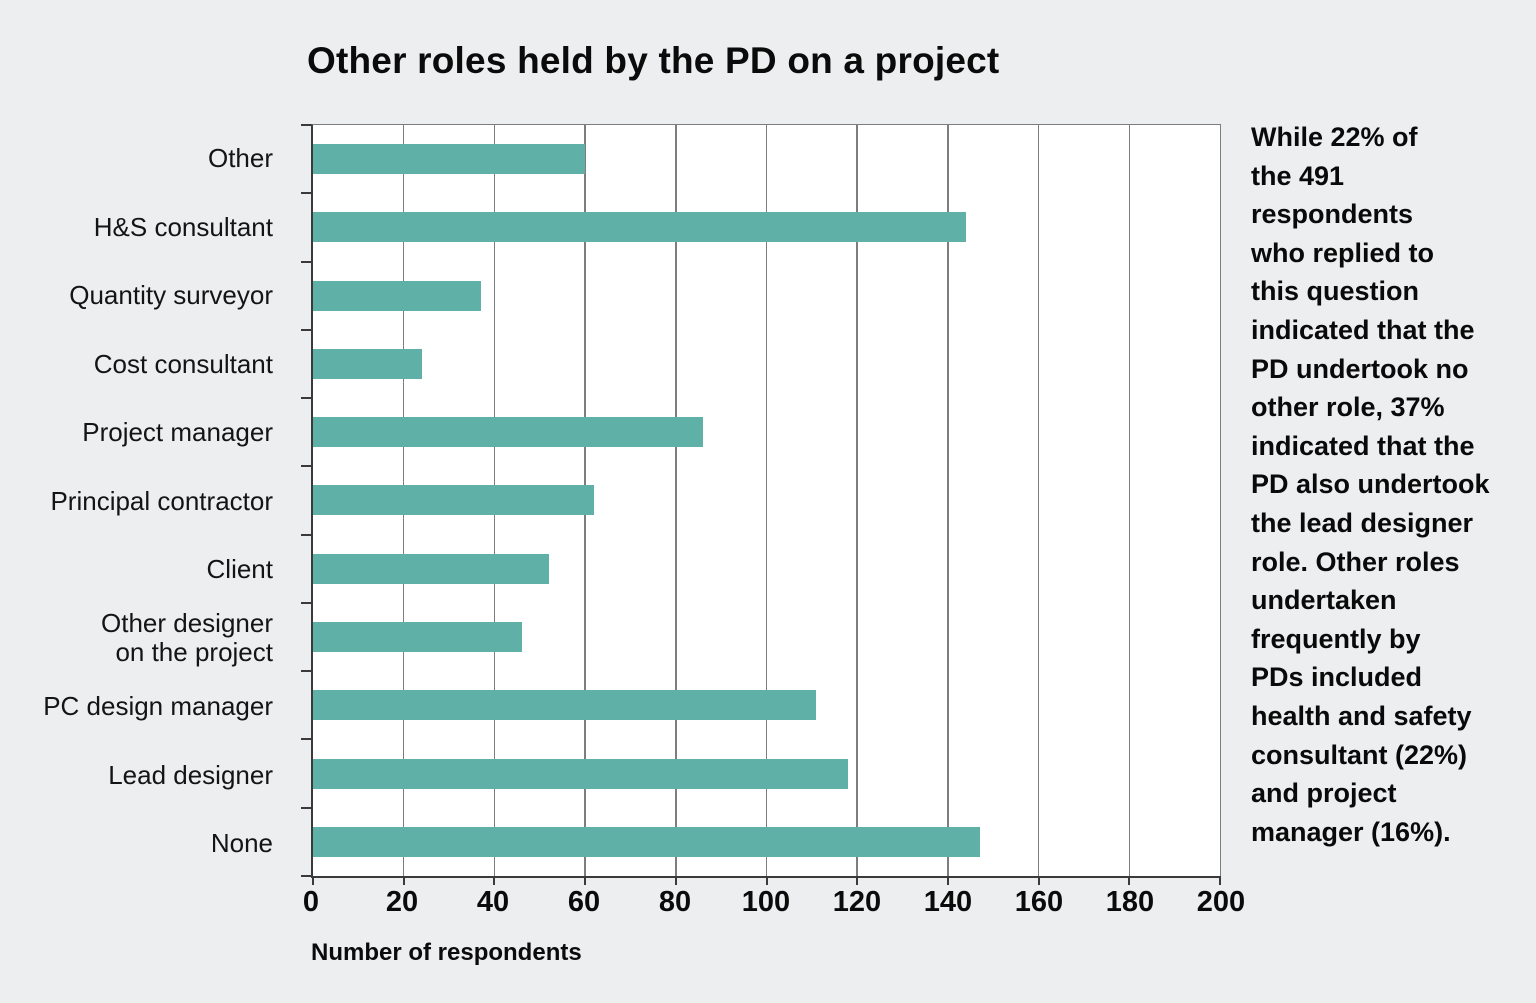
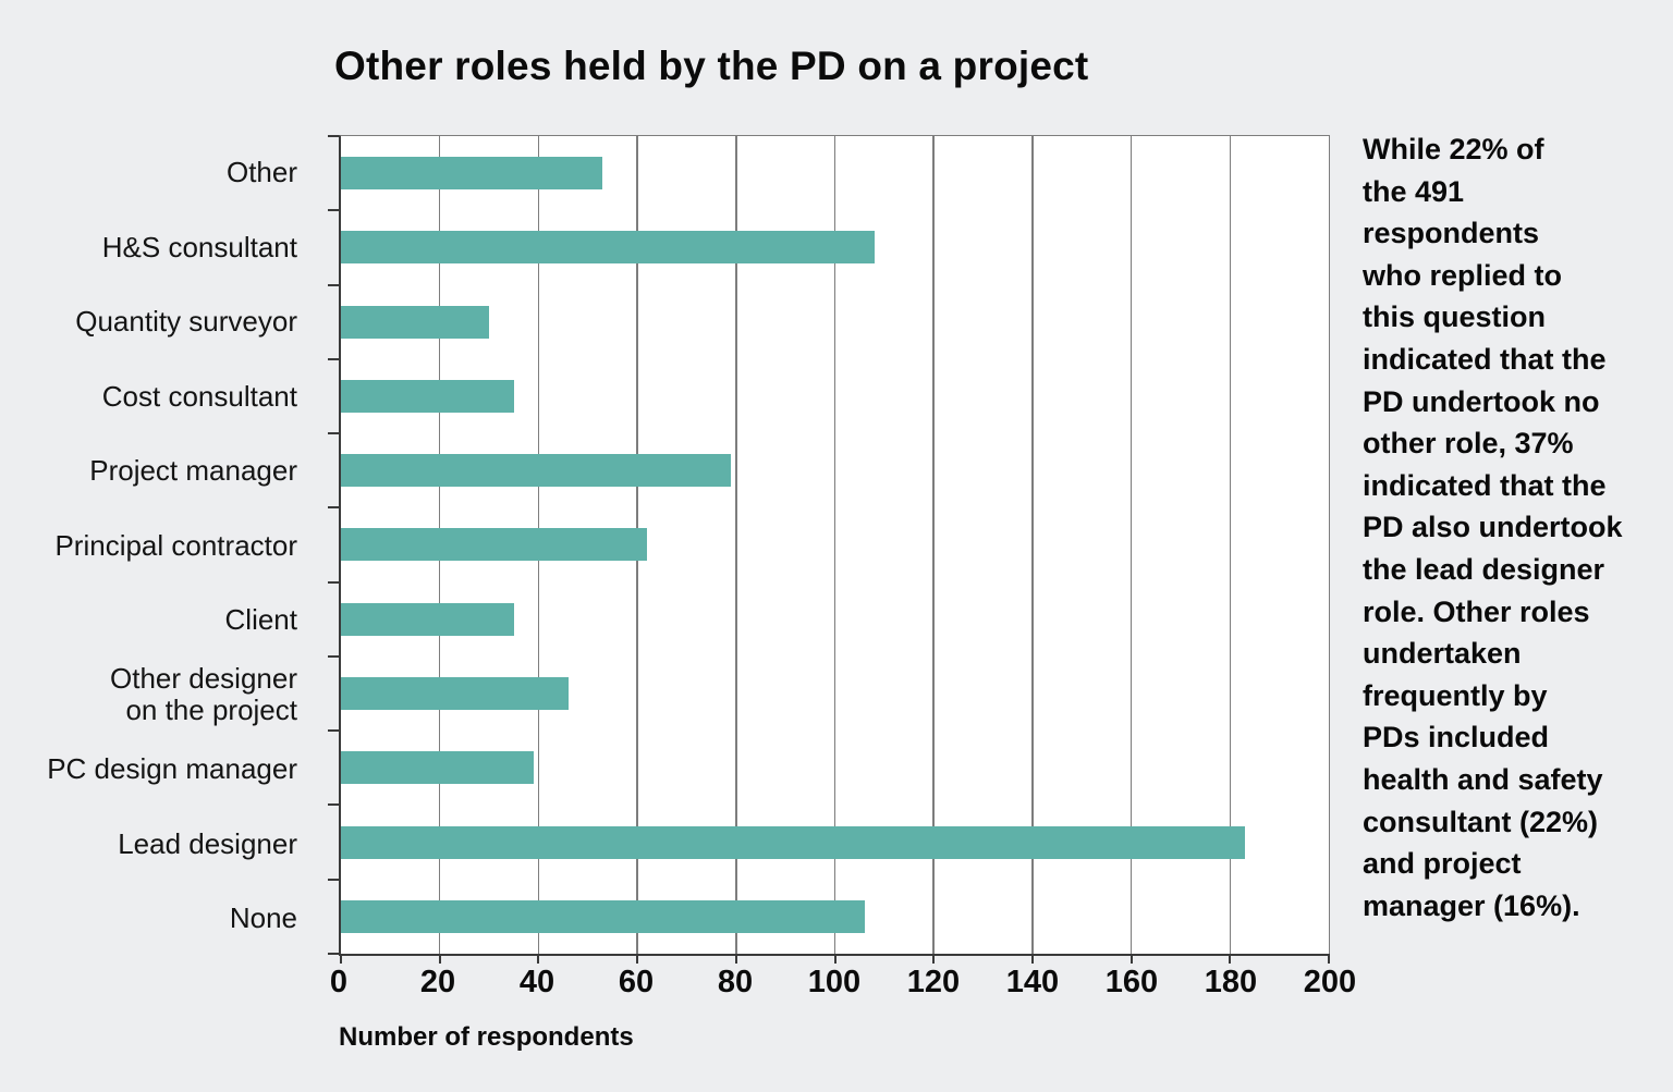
Other: 60 -> 53
H&S consultant: 144 -> 108
Quantity surveyor: 37 -> 30
Cost consultant: 24 -> 35
Project manager: 86 -> 79
Client: 52 -> 35
PC design manager: 111 -> 39
Lead designer: 118 -> 183
None: 147 -> 106
